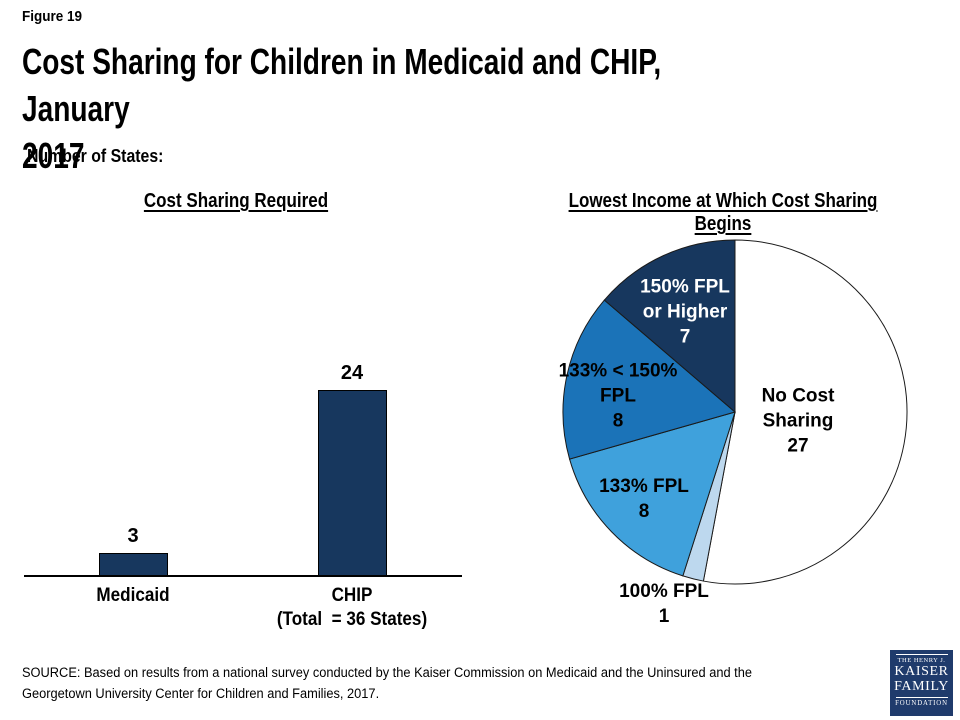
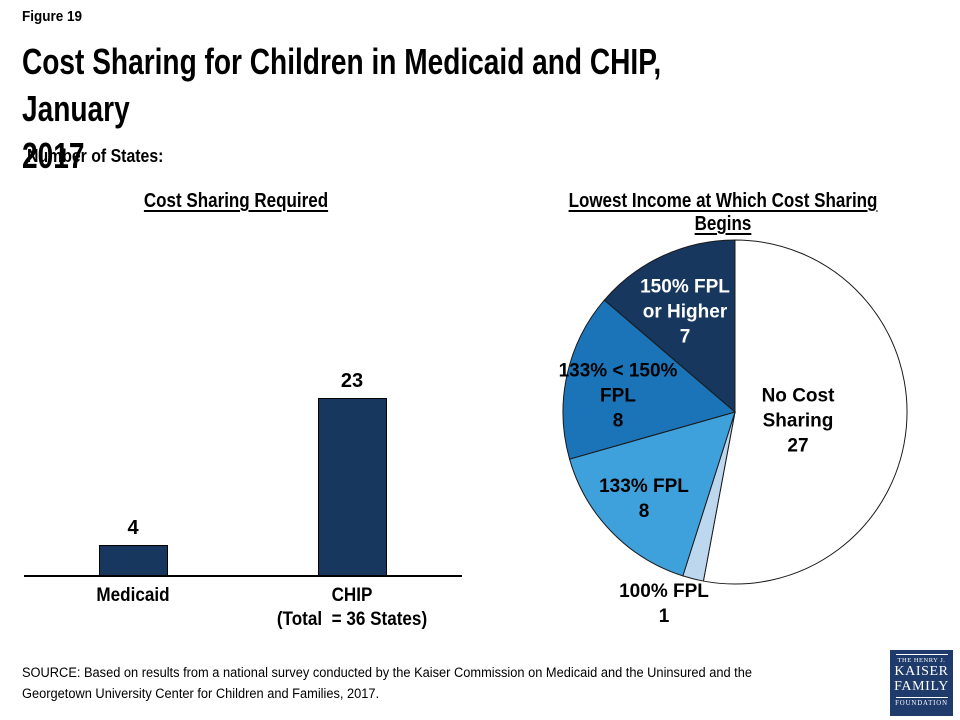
Cost Sharing Required/Medicaid: 3 -> 4
Cost Sharing Required/CHIP: 24 -> 23
